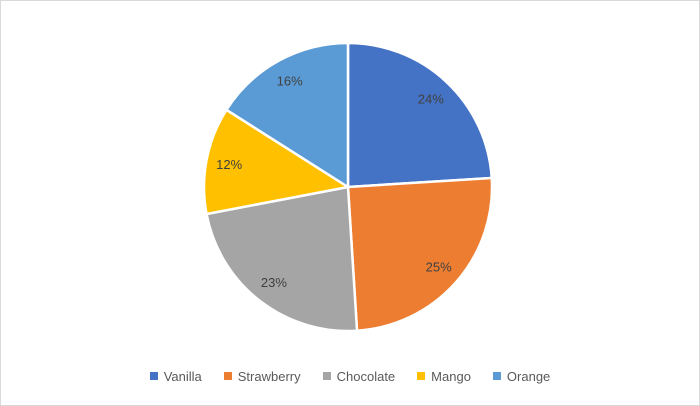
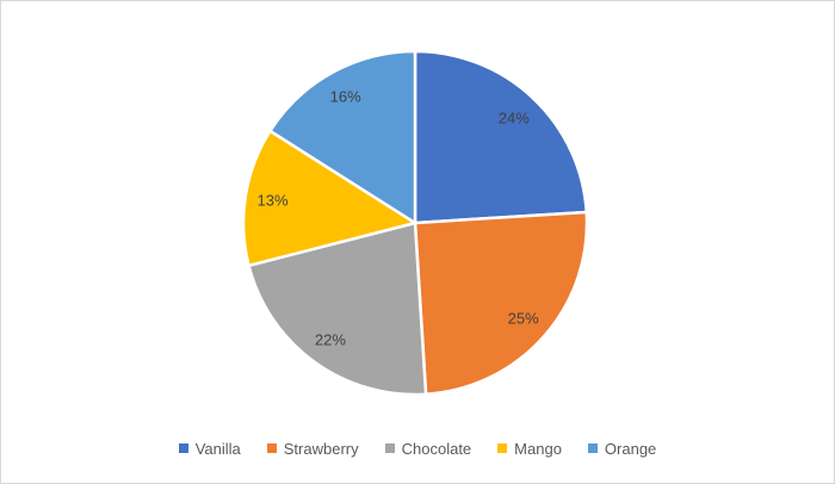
Chocolate: 23% -> 22%
Mango: 12% -> 13%
